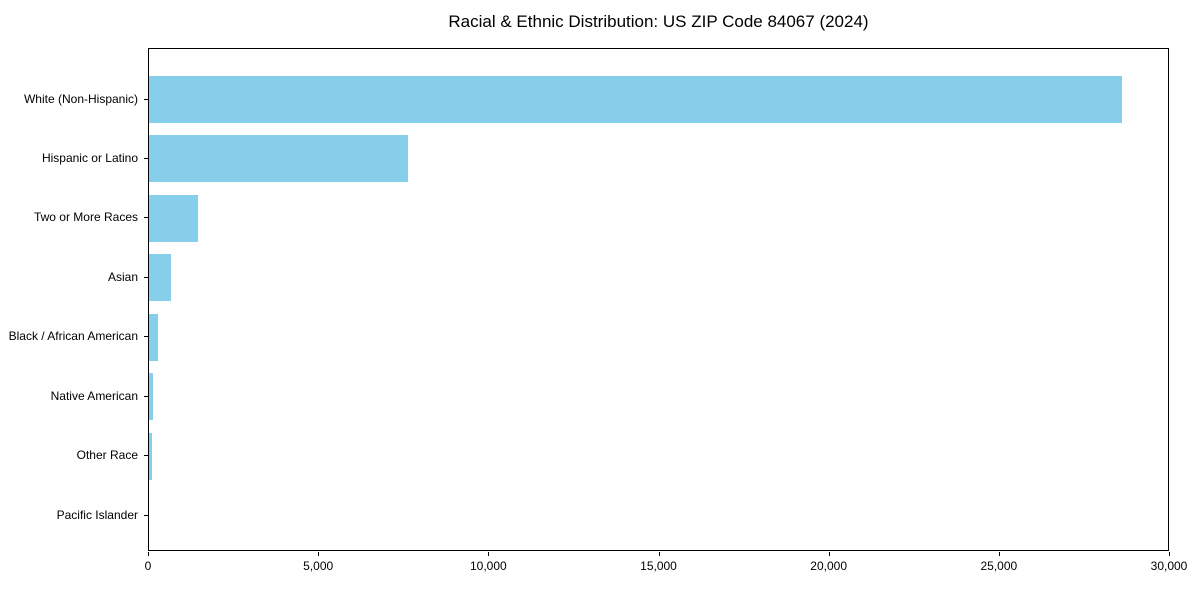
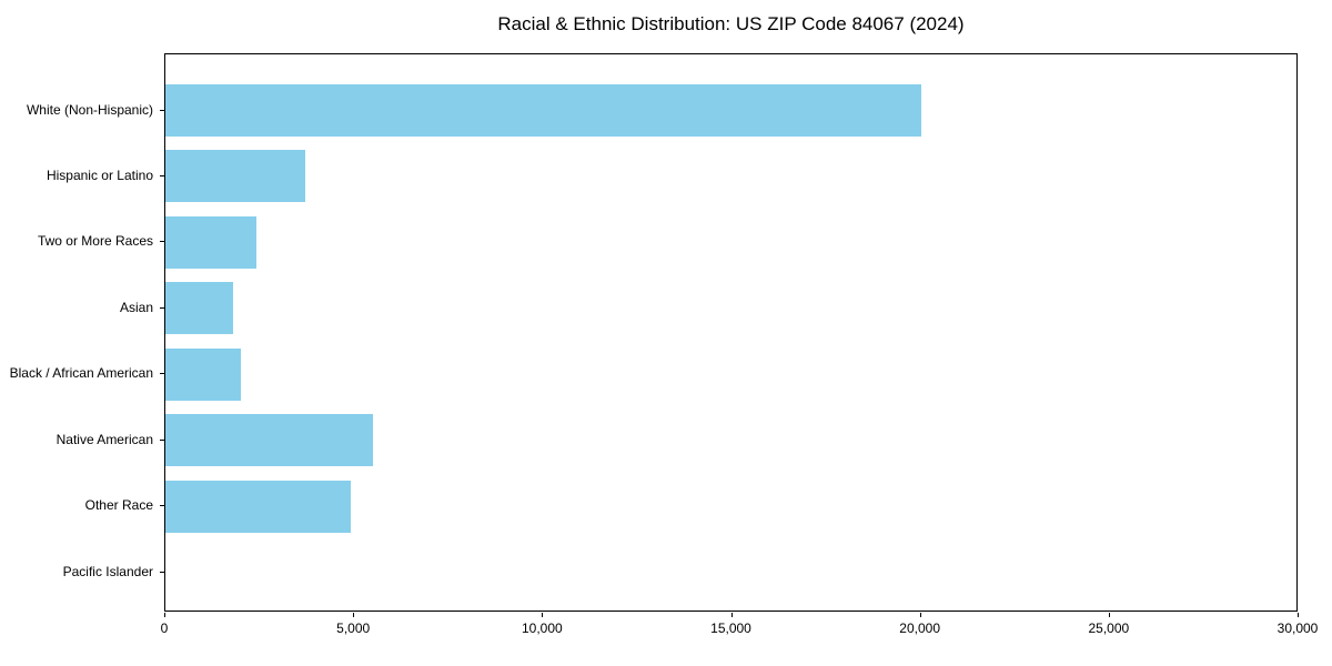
White (Non-Hispanic): 28600 -> 20000
Hispanic or Latino: 7600 -> 3700
Two or More Races: 1400 -> 2400
Asian: 600 -> 1800
Black / African American: 200 -> 2000
Native American: 100 -> 5500
Other Race: 100 -> 4900
